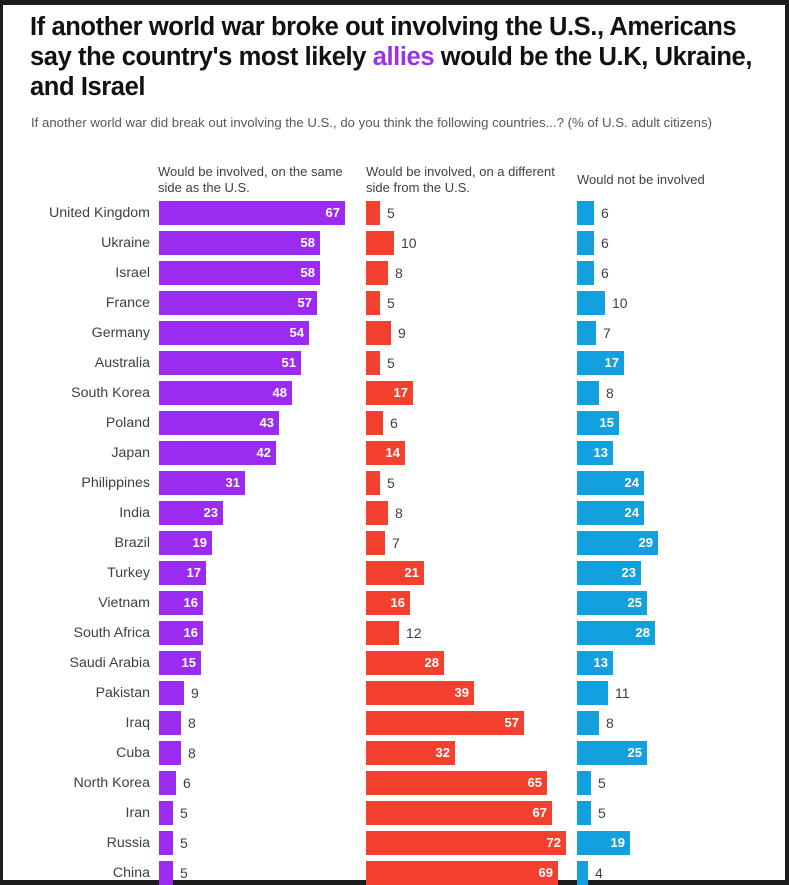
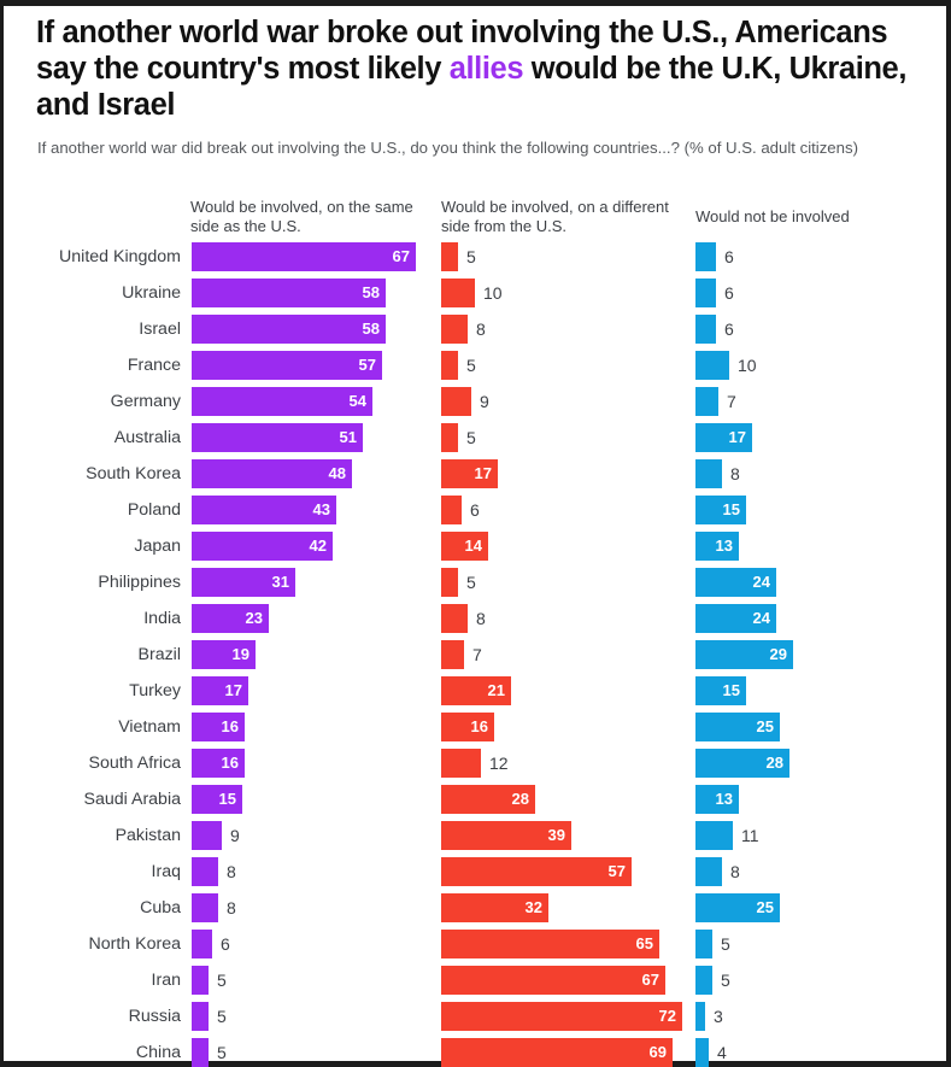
Would not be involved/Turkey: 23 -> 15
Would not be involved/Russia: 19 -> 3
